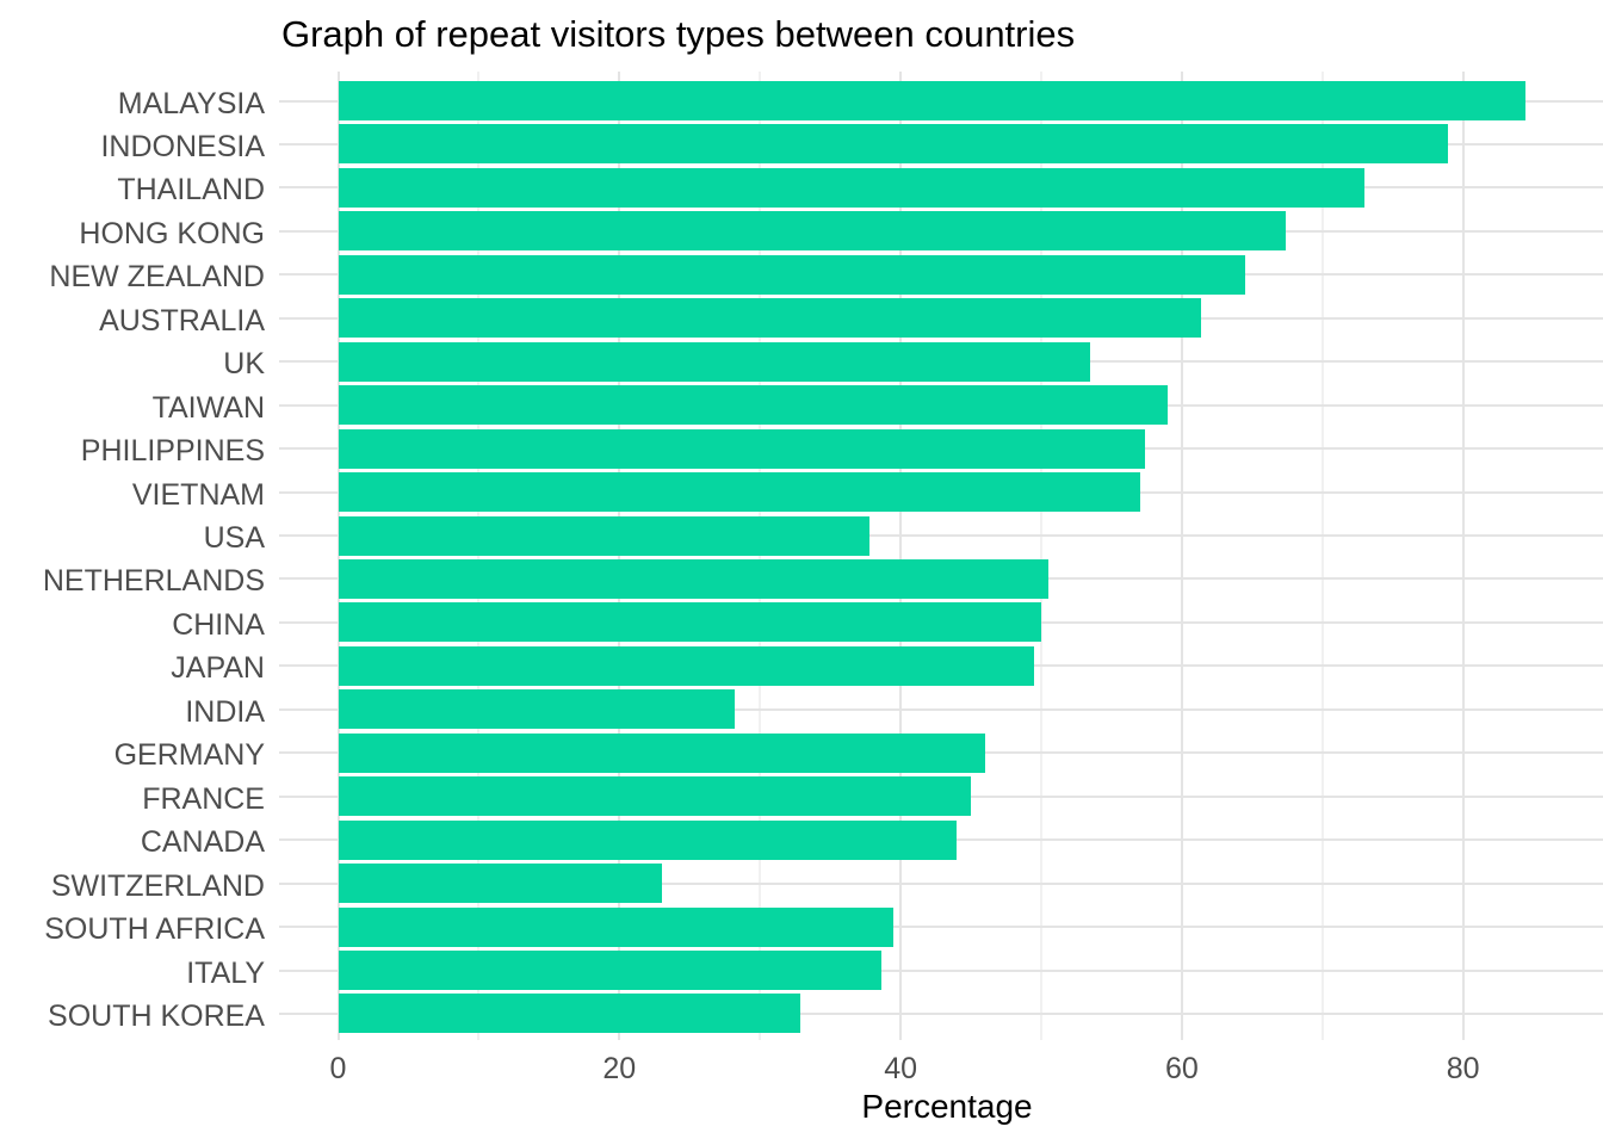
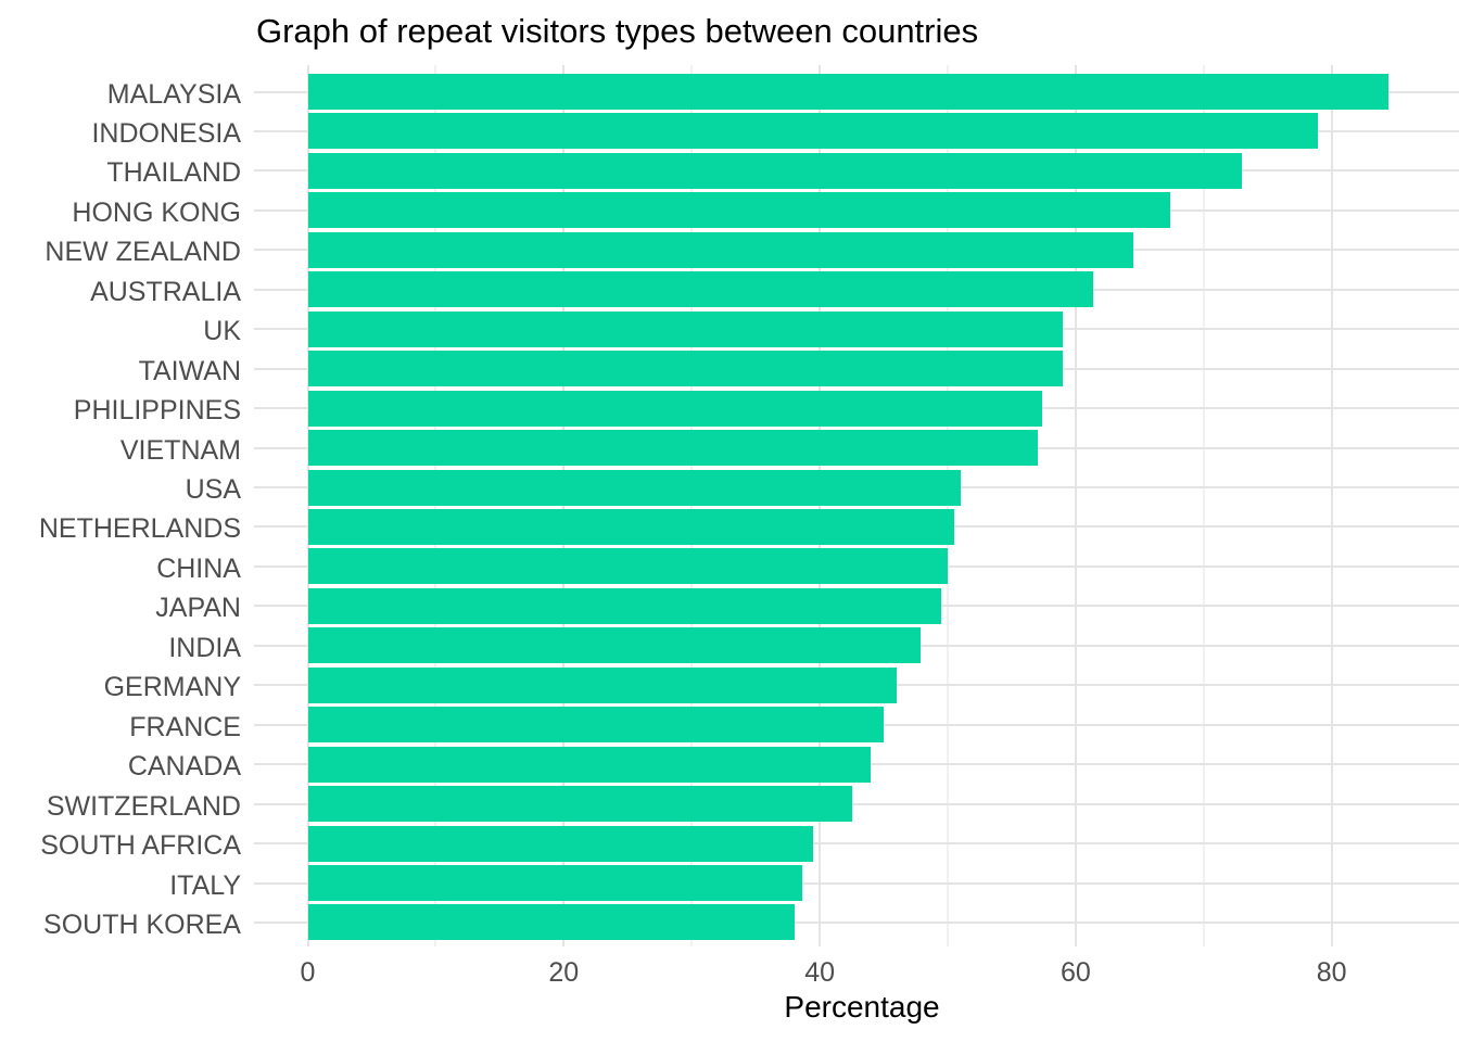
UK: 53.5 -> 59.0
USA: 37.8 -> 51.0
INDIA: 28.2 -> 47.9
SWITZERLAND: 23.0 -> 42.5
SOUTH KOREA: 32.9 -> 38.0
